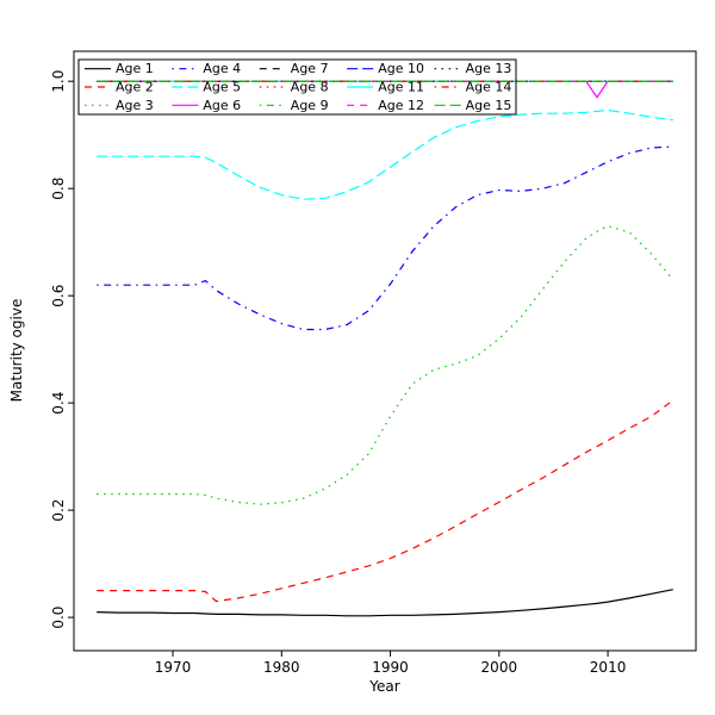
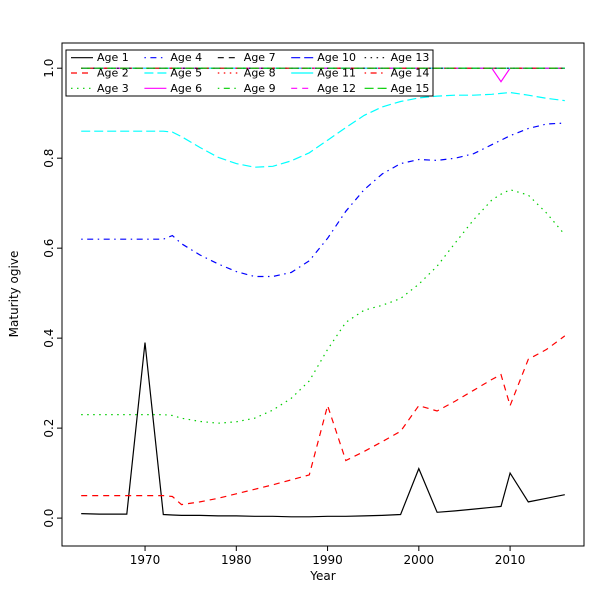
Age 1/1970: 0.01 -> 0.39
Age 2/1990: 0.11 -> 0.25
Age 1/2000: 0.01 -> 0.11
Age 2/2000: 0.21 -> 0.25
Age 1/2010: 0.03 -> 0.10
Age 2/2010: 0.33 -> 0.25
